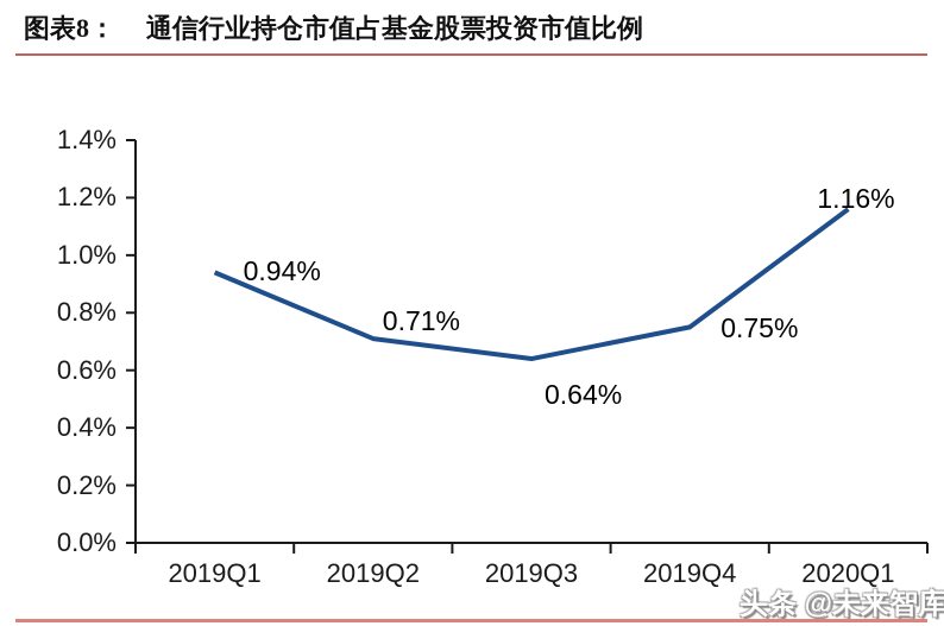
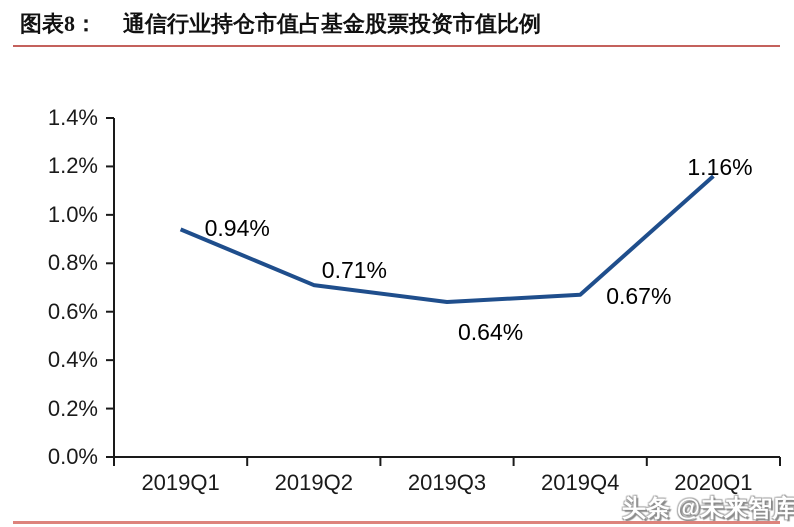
2019Q4: 0.75% -> 0.67%
